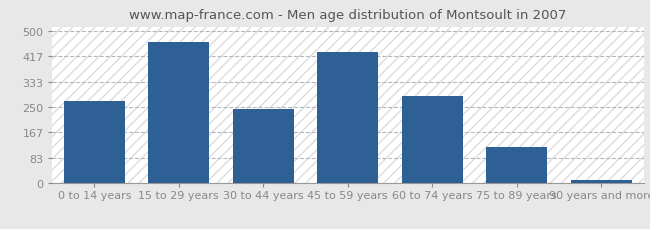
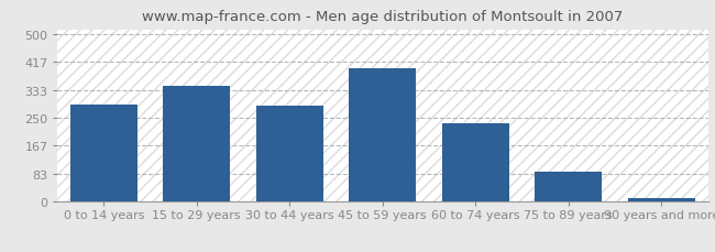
0 to 14 years: 270 -> 290
15 to 29 years: 465 -> 346
30 to 44 years: 245 -> 287
45 to 59 years: 430 -> 400
60 to 74 years: 285 -> 234
75 to 89 years: 120 -> 90
